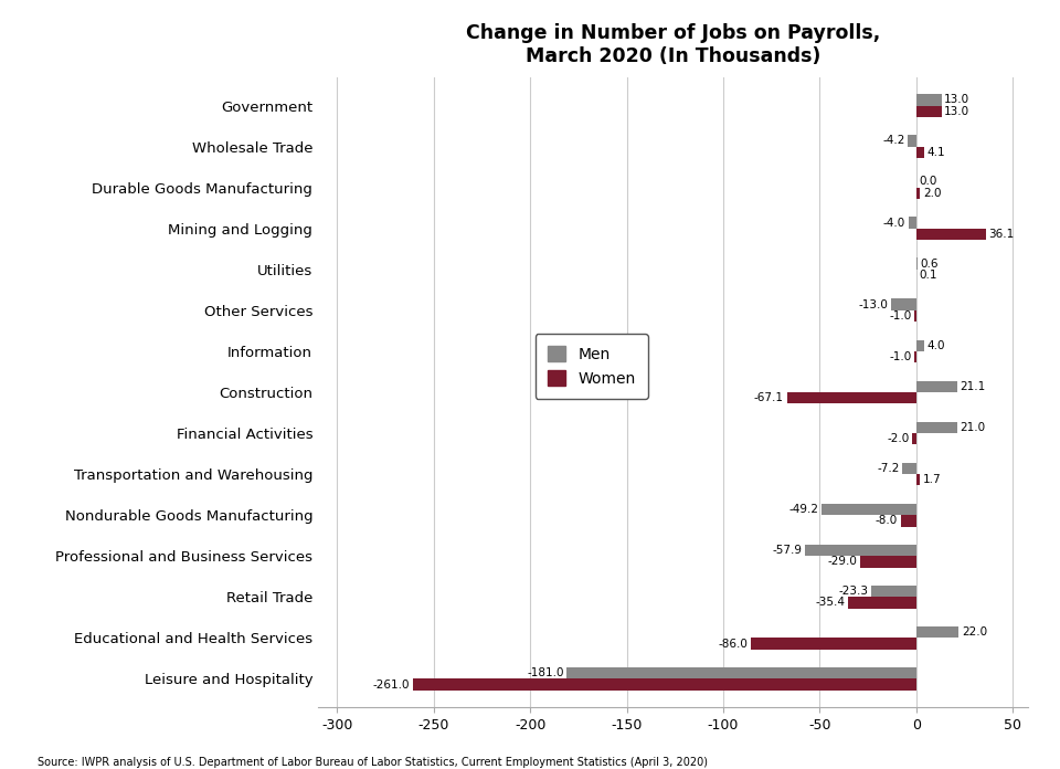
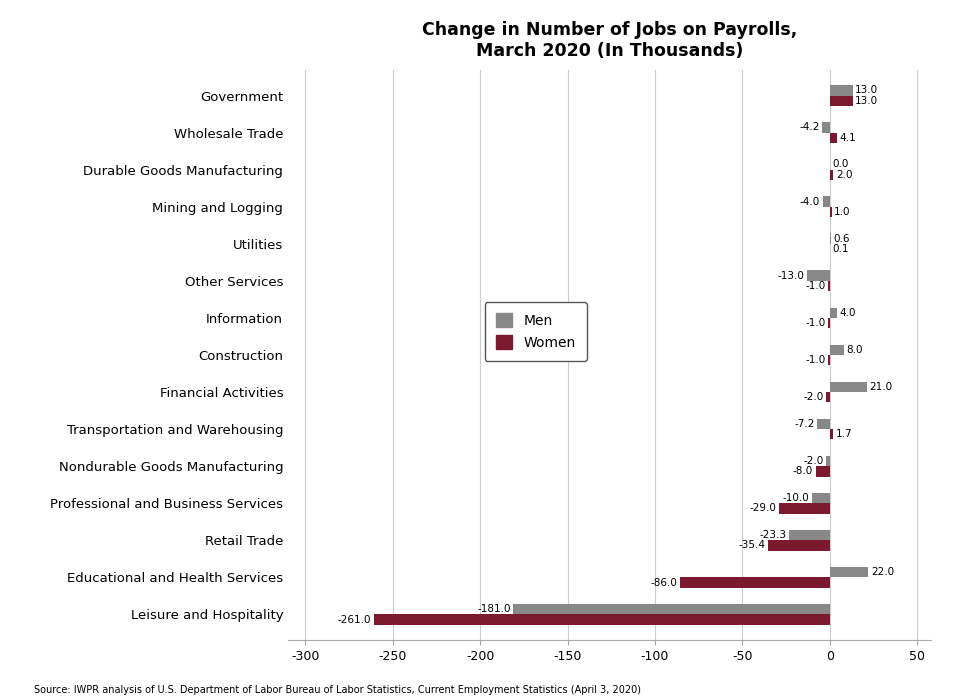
Women/Mining and Logging: 36.1 -> 1.0
Men/Construction: 21.1 -> 8.0
Women/Construction: -67.1 -> -1.0
Men/Nondurable Goods Manufacturing: -49.2 -> -2.0
Men/Professional and Business Services: -57.9 -> -10.0
